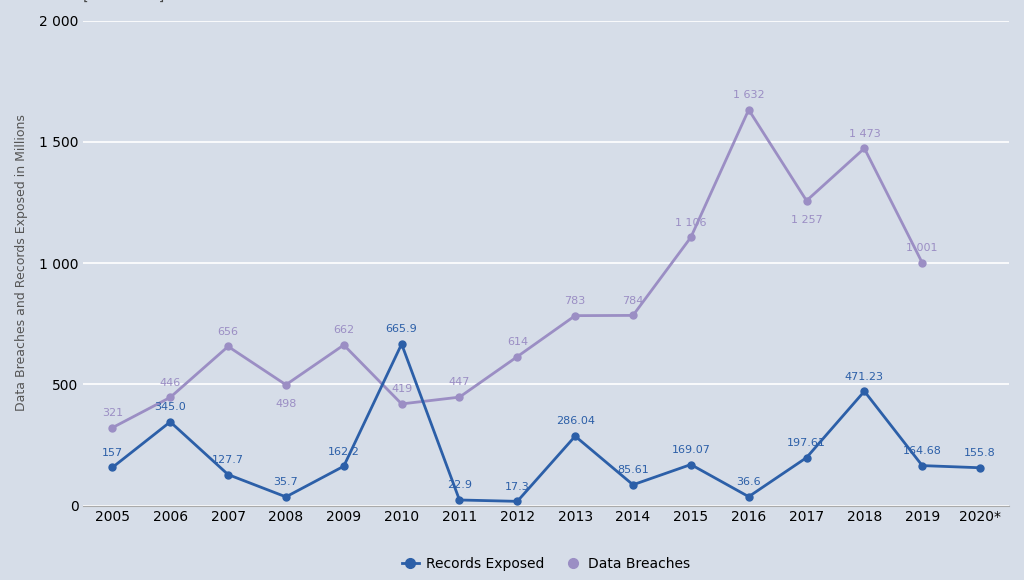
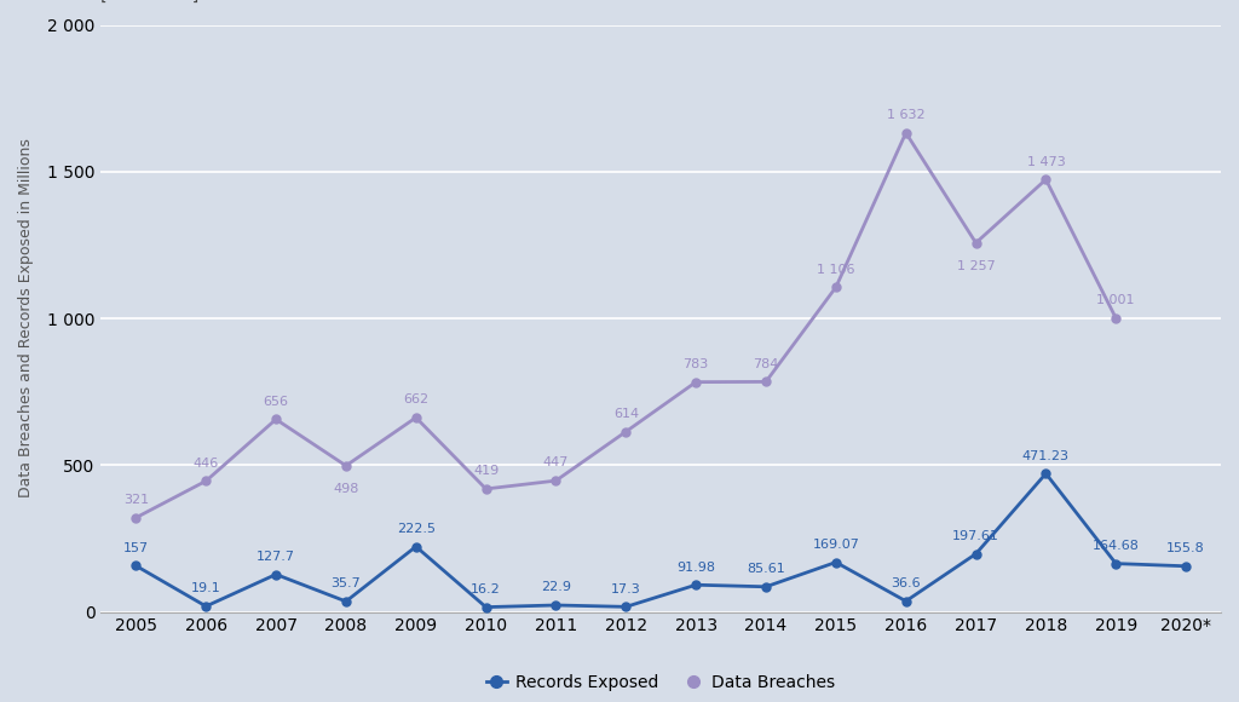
Records Exposed/2006: 345.0 -> 19.1
Records Exposed/2009: 162.2 -> 222.5
Records Exposed/2010: 665.9 -> 16.2
Records Exposed/2013: 286.04 -> 91.98
